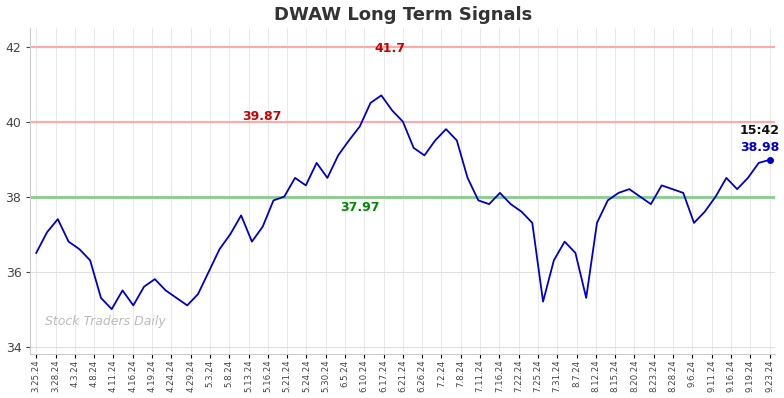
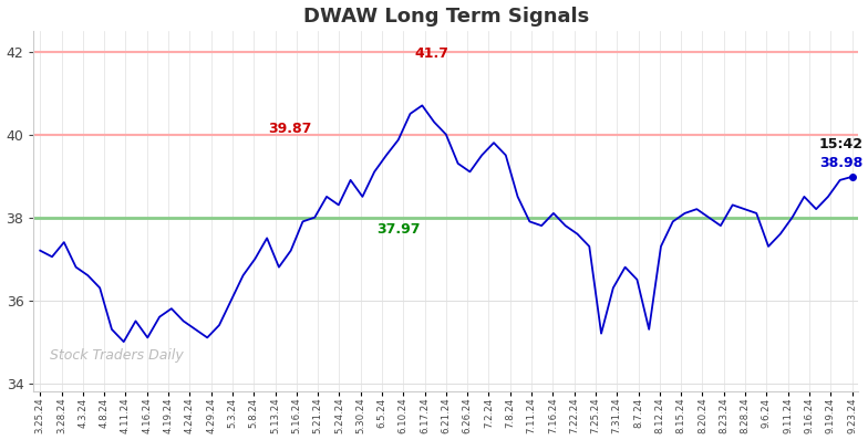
3.25.24: 36.50 -> 37.20
